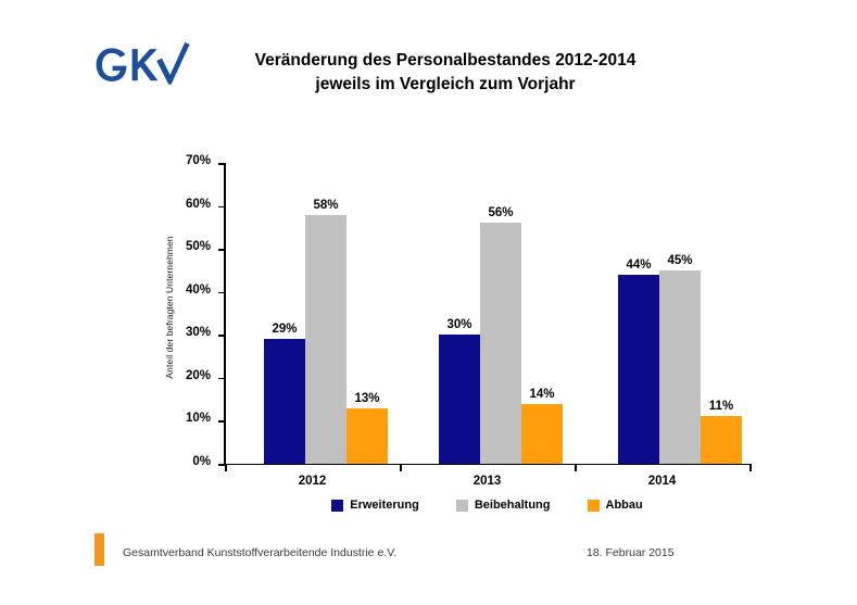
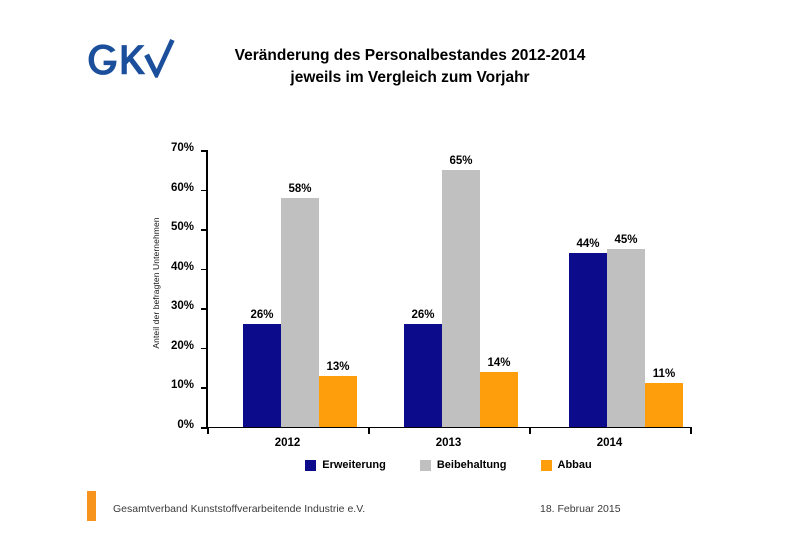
Erweiterung/2012: 29% -> 26%
Erweiterung/2013: 30% -> 26%
Beibehaltung/2013: 56% -> 65%
